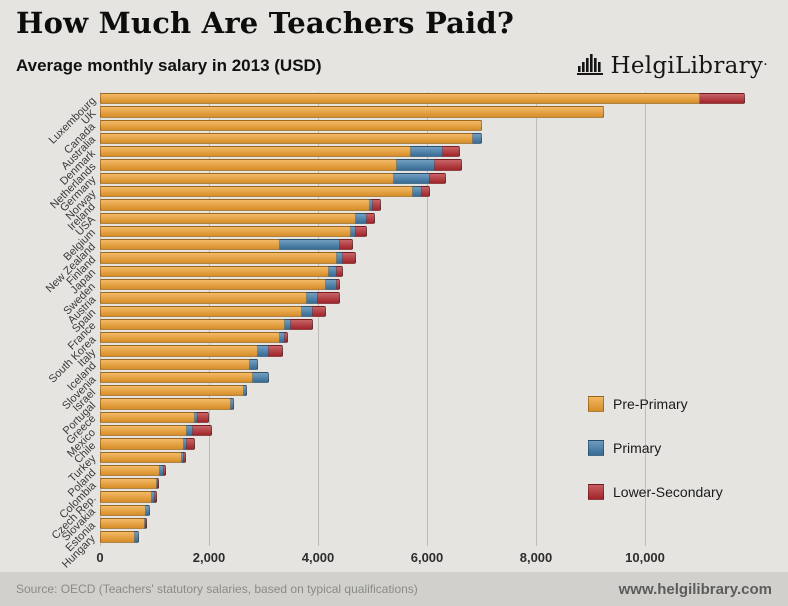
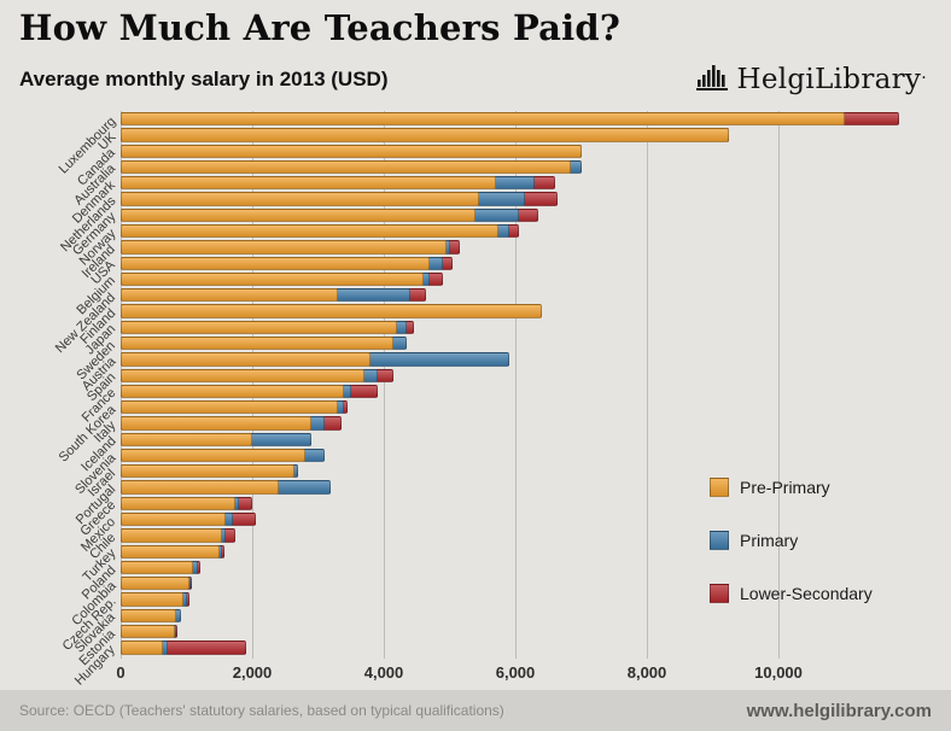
Pre-Primary/Finland: 4400 -> 6400
Lower-Secondary/Sweden: 4400 -> 3800
Primary/Austria: 4000 -> 5900
Pre-Primary/Iceland: 2800 -> 2000
Primary/Portugal: 2400 -> 3200
Lower-Secondary/Hungary: 700 -> 1900
